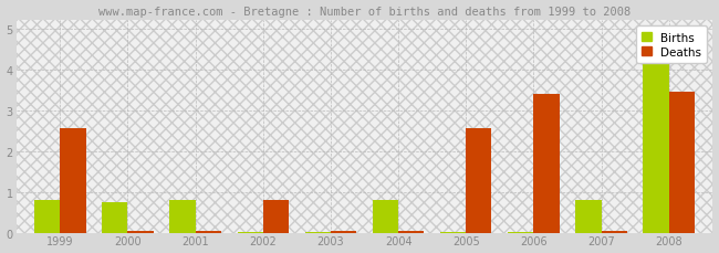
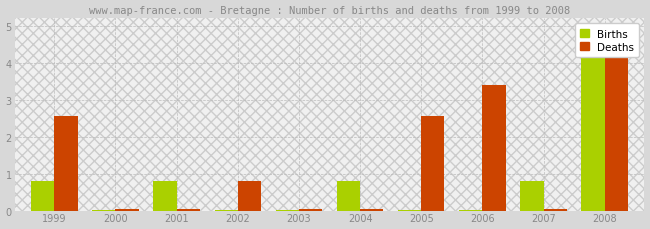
Births/2000: 0.75 -> 0.02
Deaths/2008: 3.45 -> 4.20
